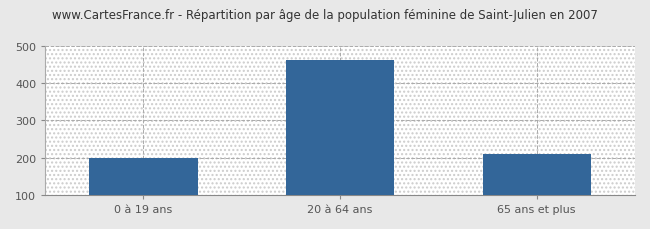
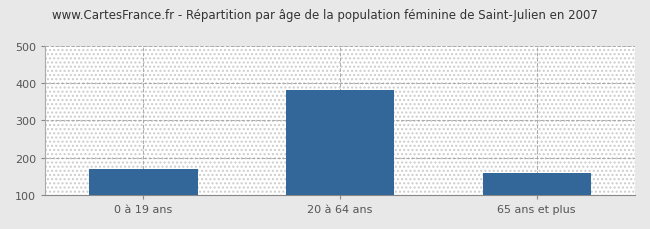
0 à 19 ans: 200 -> 170
20 à 64 ans: 462 -> 380
65 ans et plus: 210 -> 160
